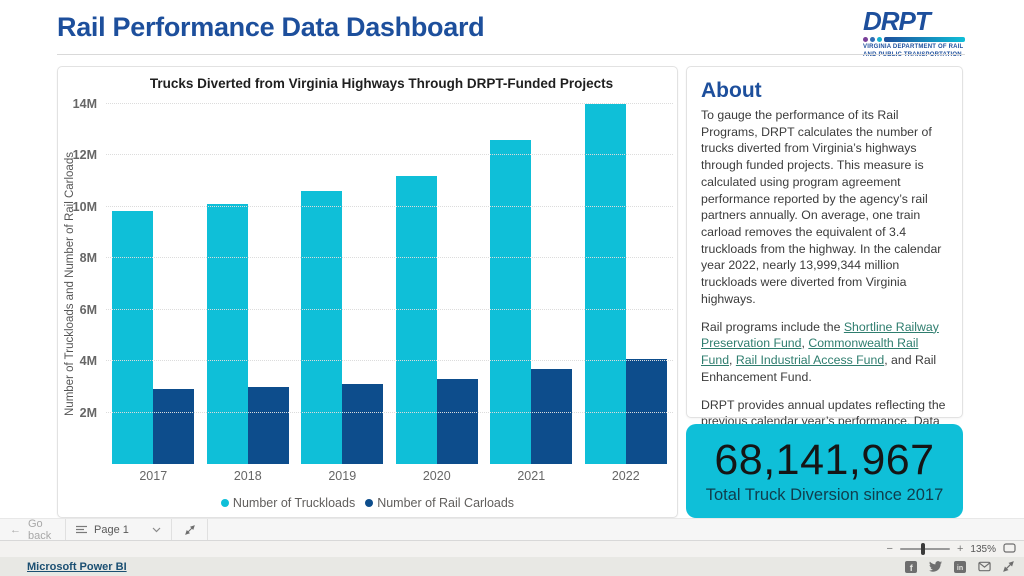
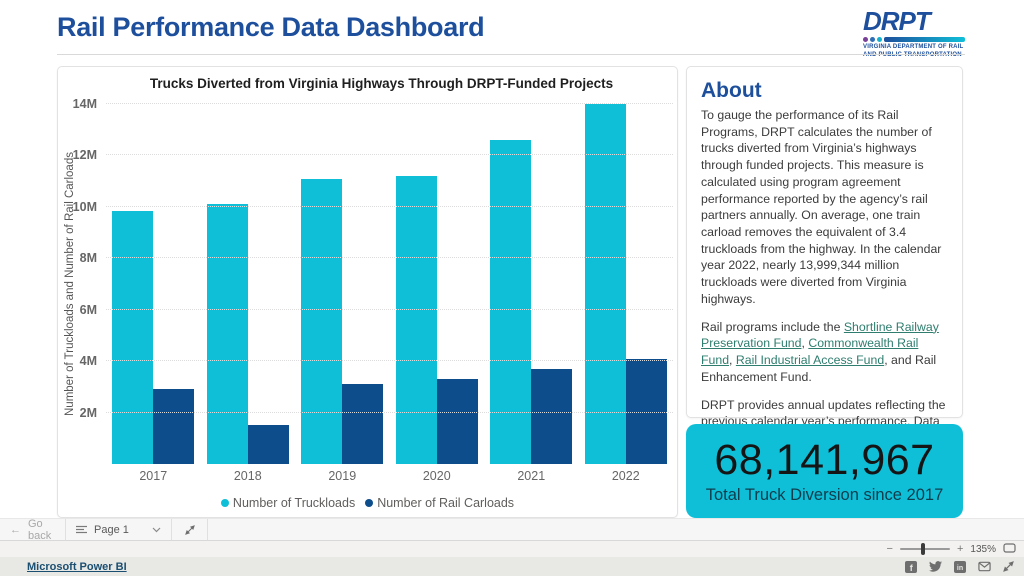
Number of Rail Carloads/2018: 3.0M -> 1.5M
Number of Truckloads/2019: 10.6M -> 11.1M
